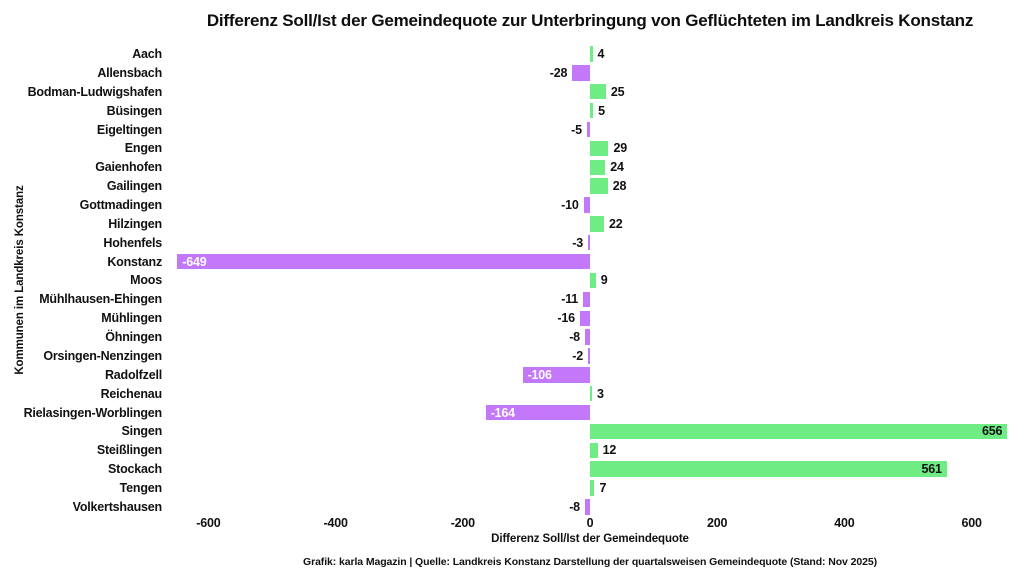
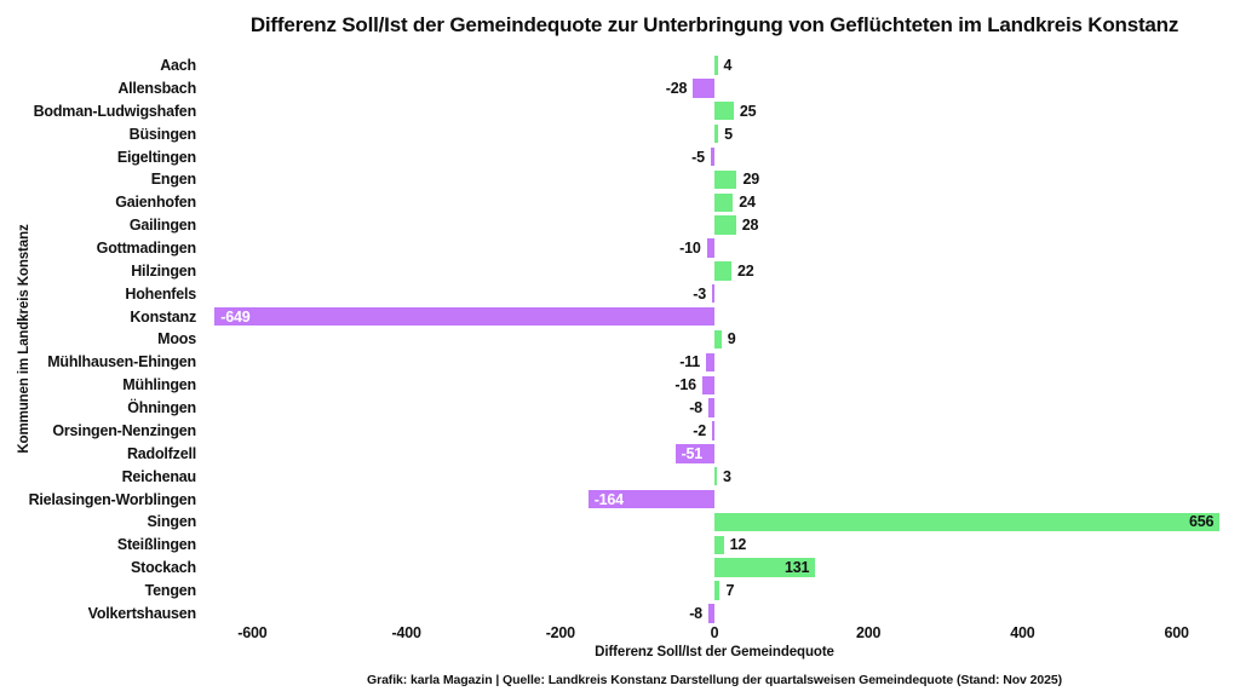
Radolfzell: -106 -> -51
Stockach: 561 -> 131
